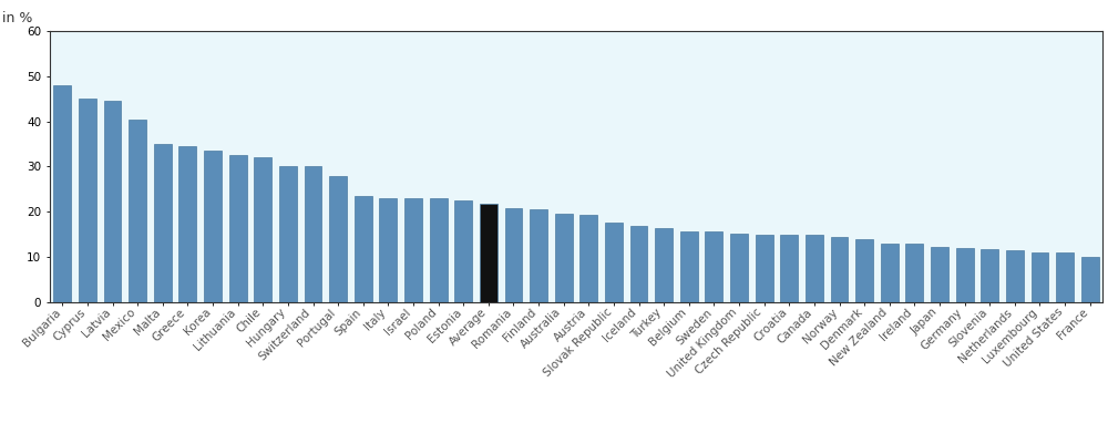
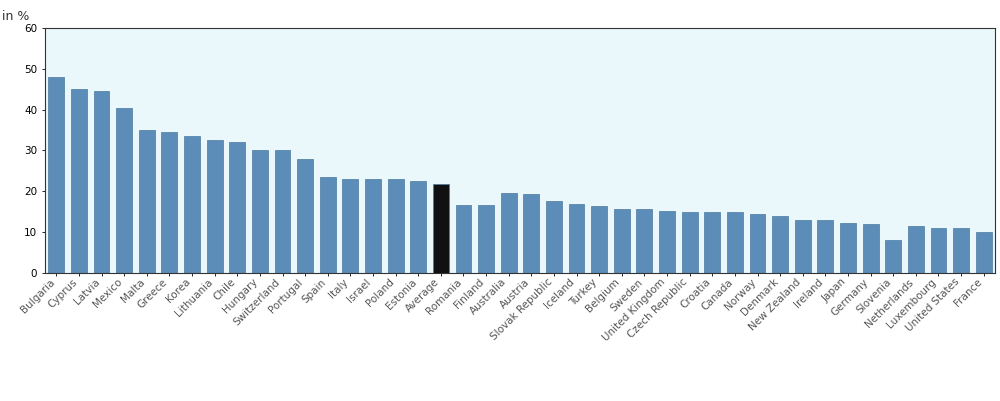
Romania: 20.8 -> 16.5
Finland: 20.5 -> 16.5
Slovenia: 11.8 -> 8.0
